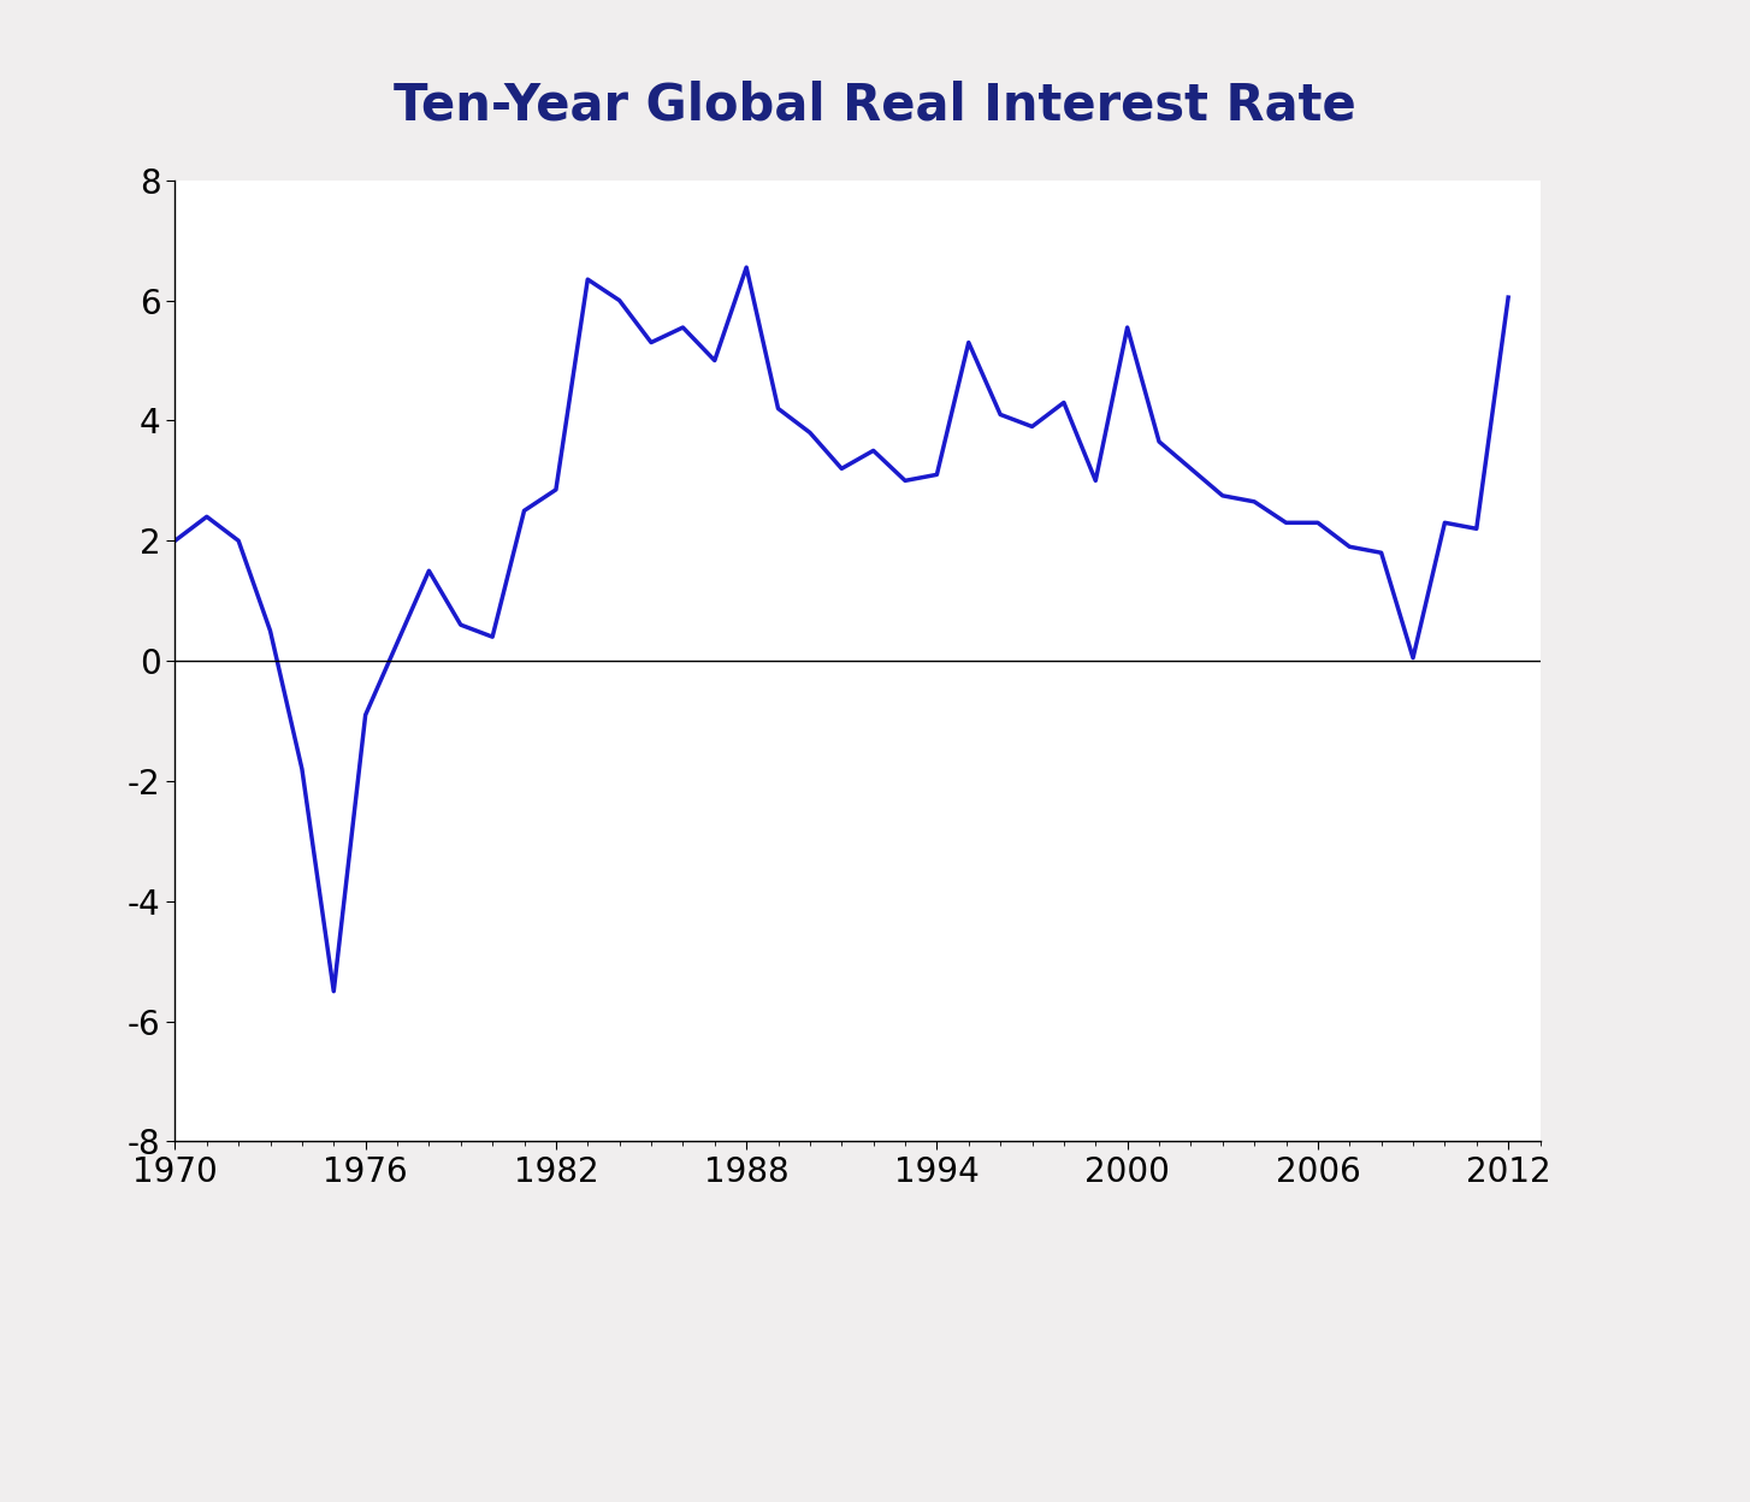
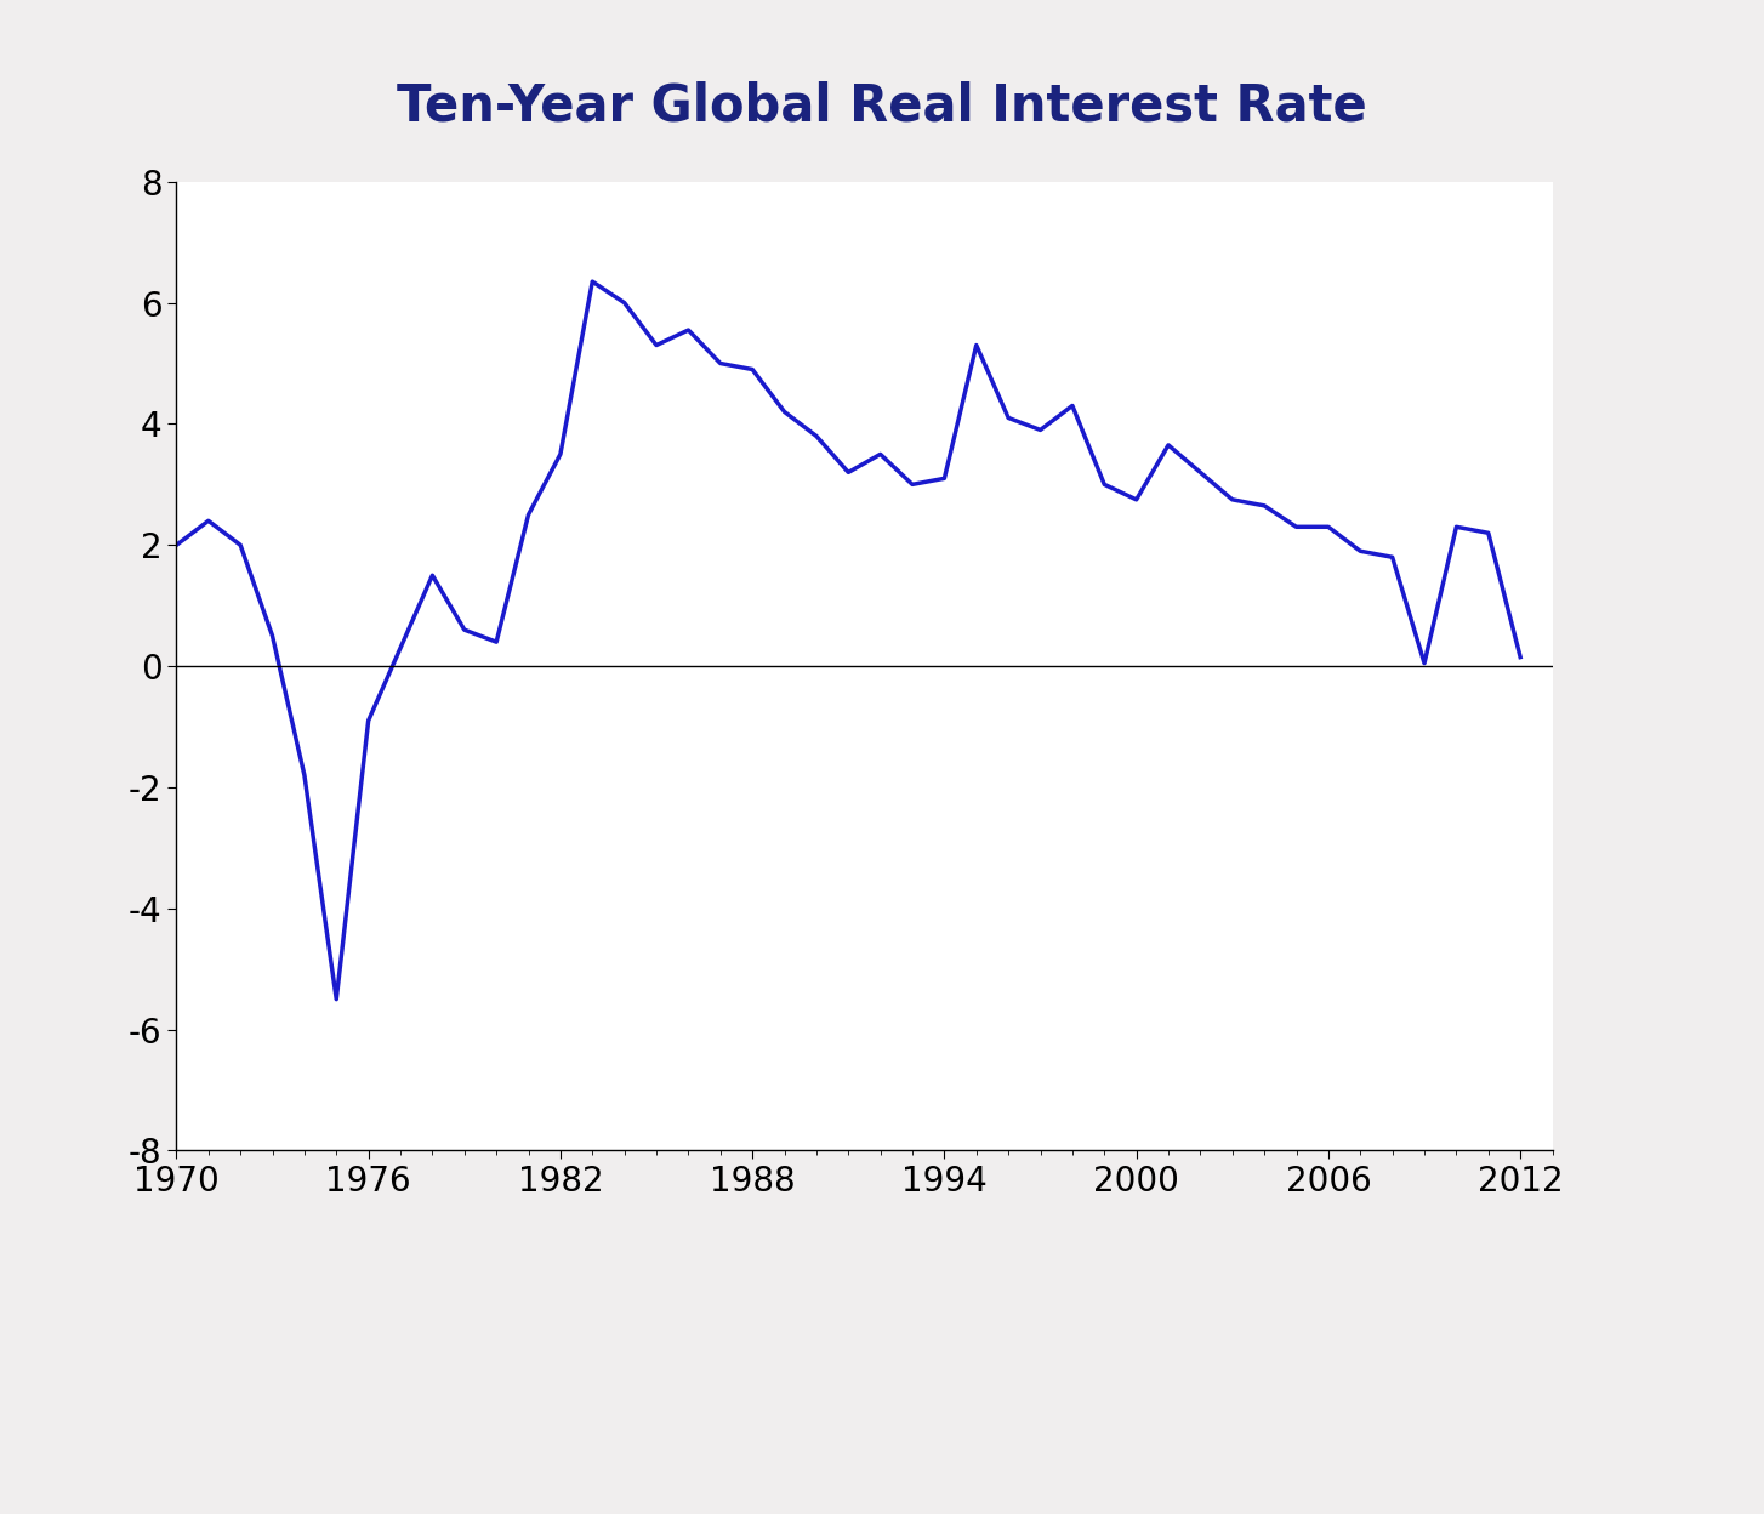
1982: 2.85 -> 3.50
1988: 6.55 -> 4.90
2000: 5.55 -> 2.75
2012: 6.05 -> 0.15
